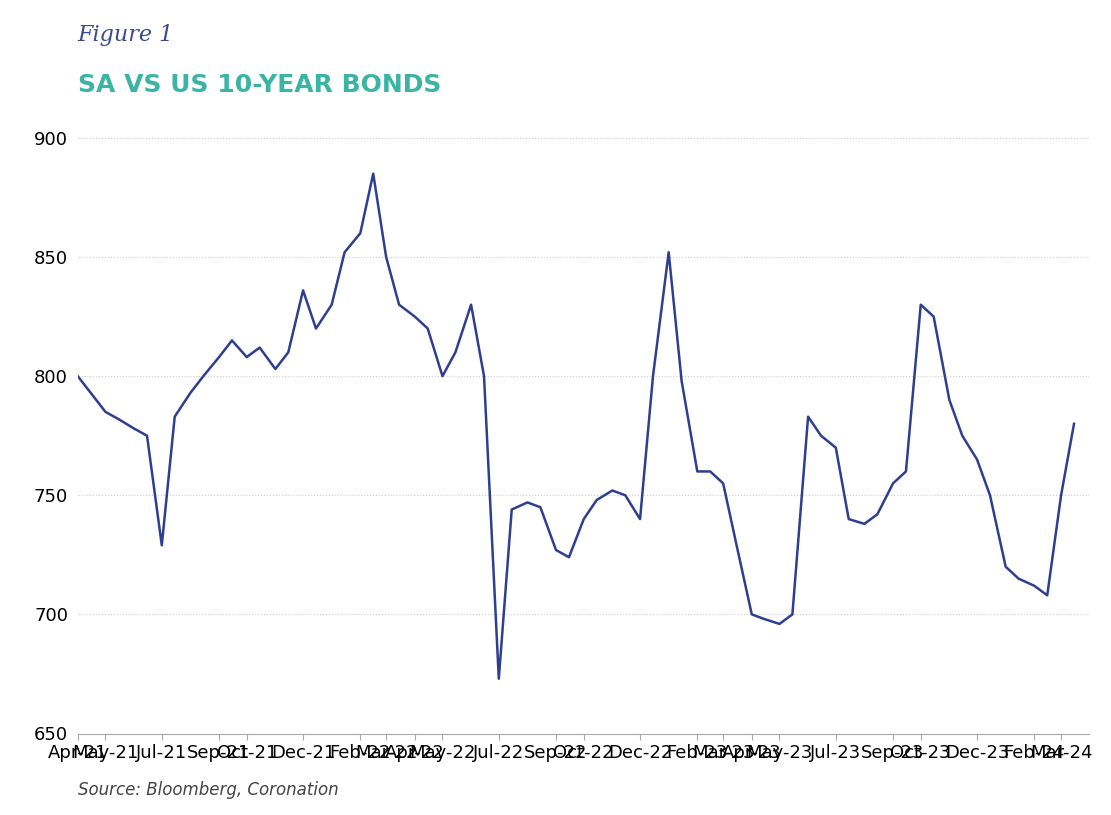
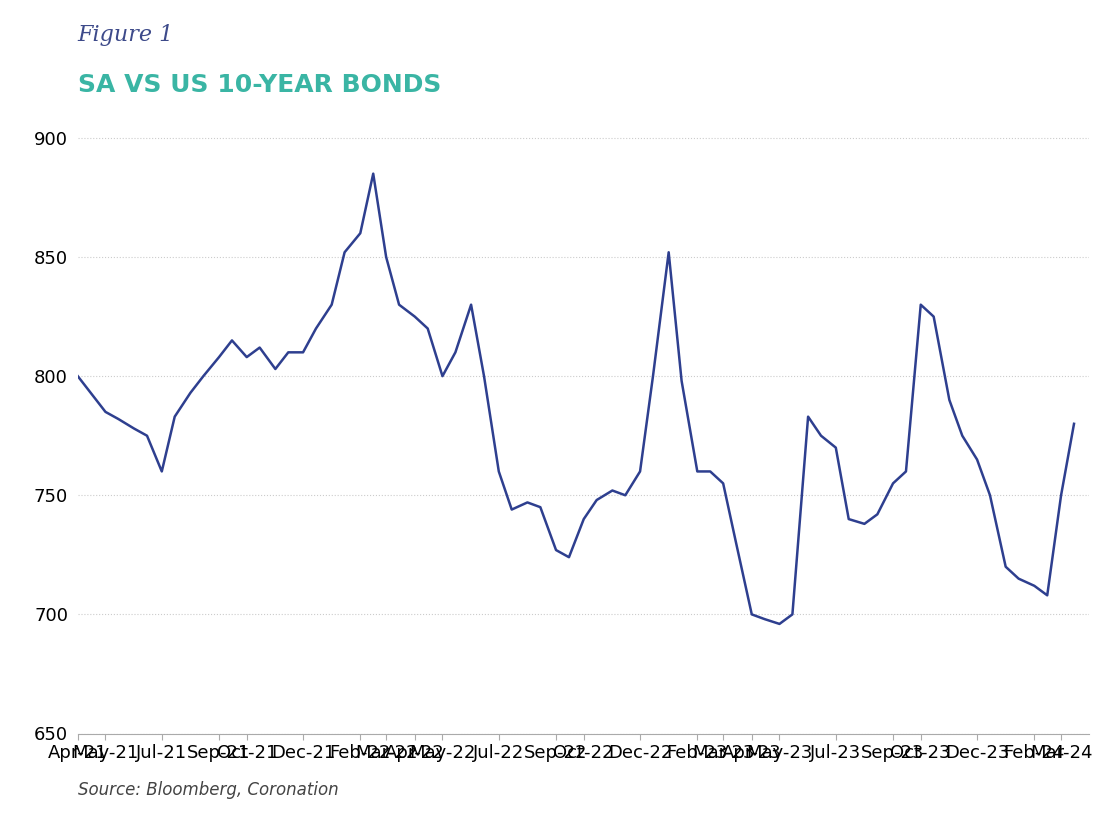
Jul-21: 729 -> 760
Dec-21: 836 -> 810
Jul-22: 673 -> 760
Dec-22: 740 -> 760
